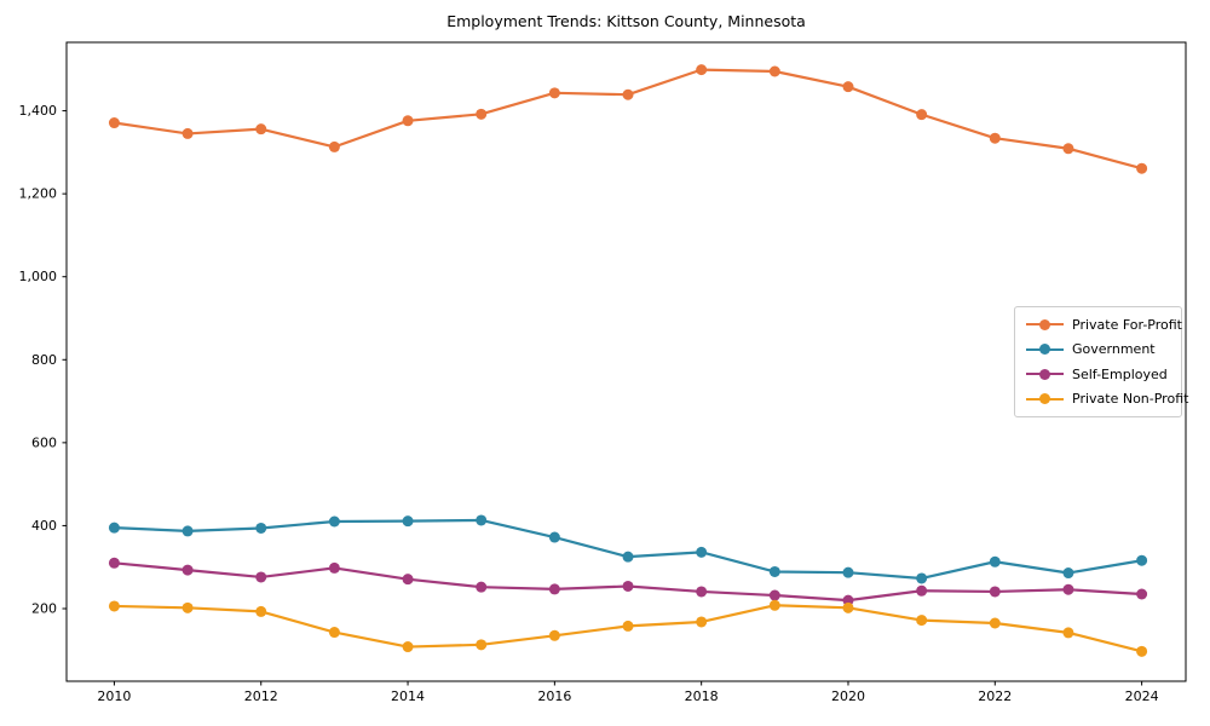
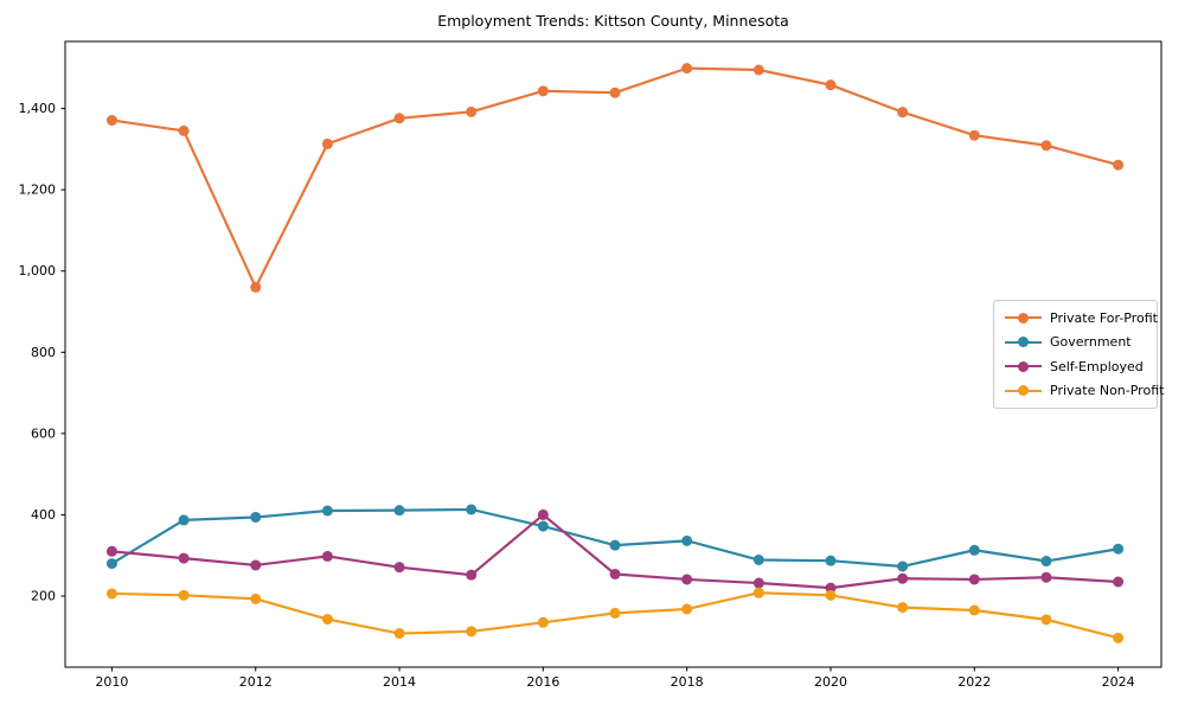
Government/2010: 400 -> 280
Private For-Profit/2012: 1360 -> 960
Self-Employed/2016: 250 -> 400
